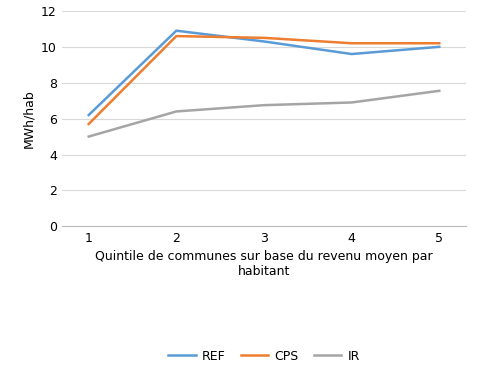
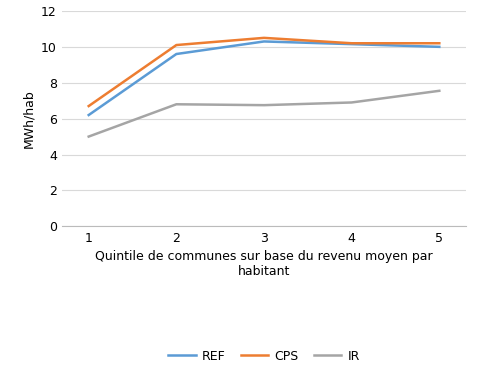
CPS/1: 5.7 -> 6.7
REF/2: 10.9 -> 9.6
CPS/2: 10.6 -> 10.1
IR/2: 6.4 -> 6.8
REF/4: 9.6 -> 10.2
